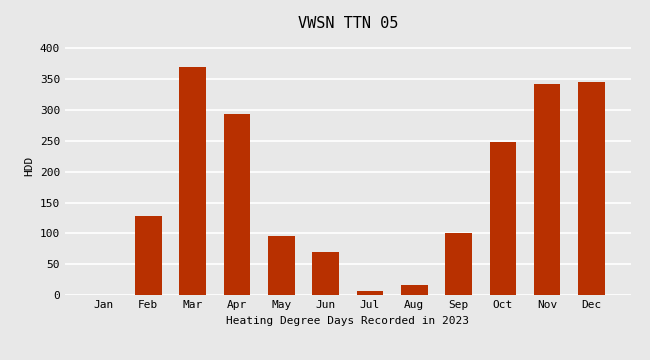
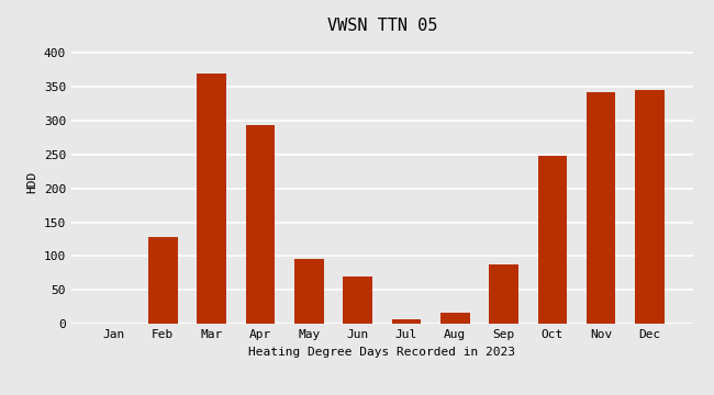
Sep: 101 -> 88
